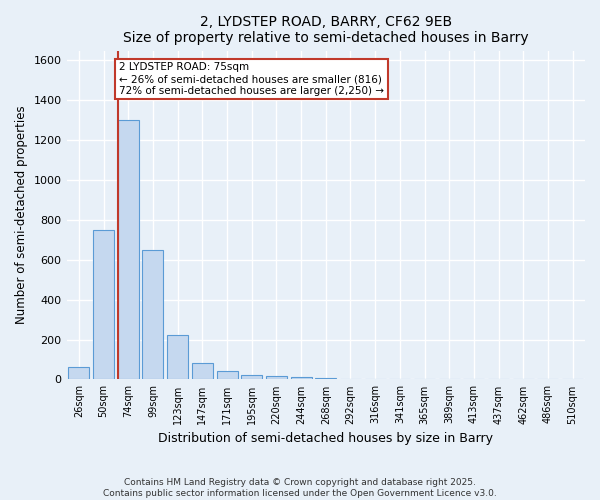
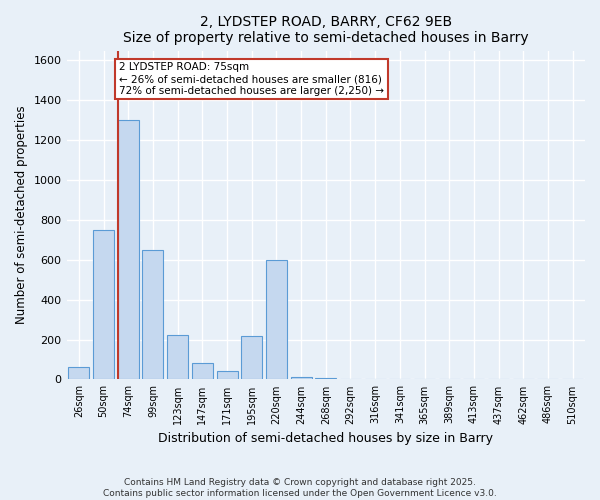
195sqm: 20 -> 220
220sqm: 20 -> 600
